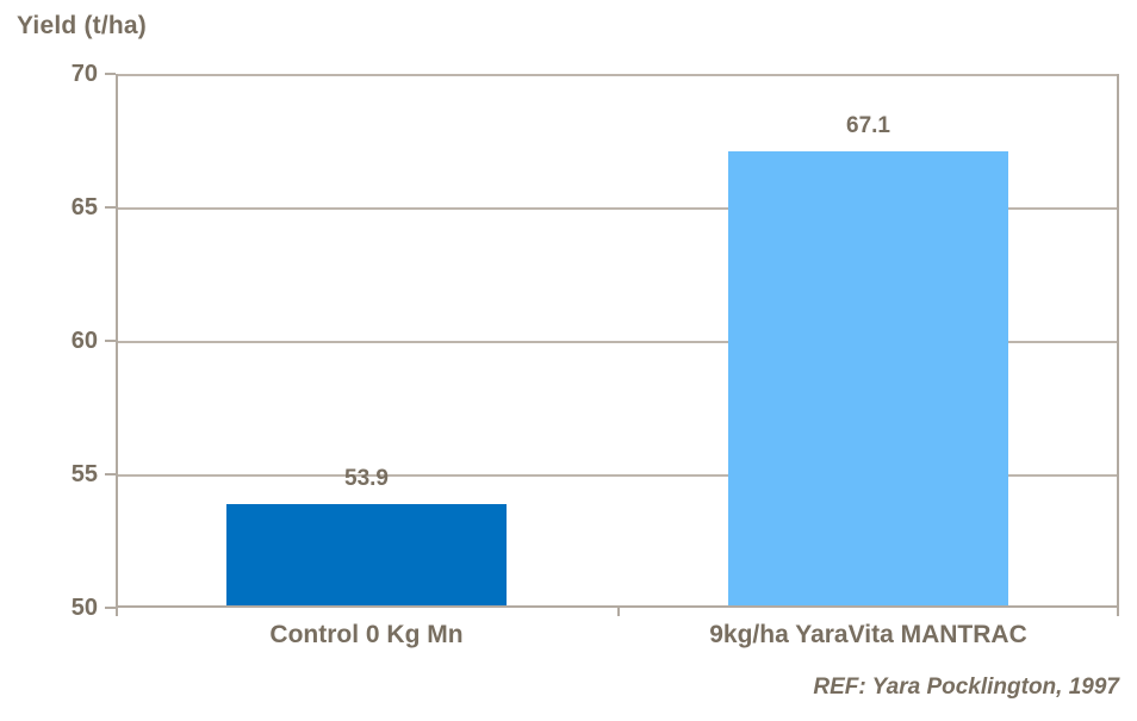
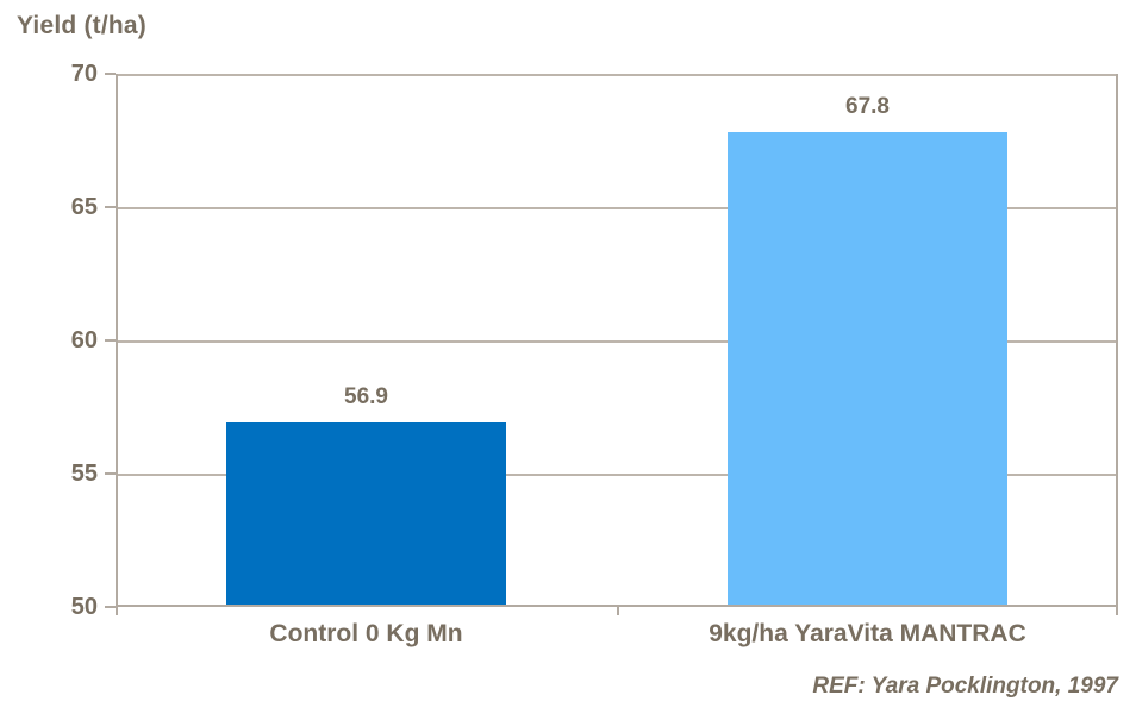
Control 0 Kg Mn: 53.9 -> 56.9
9kg/ha YaraVita MANTRAC: 67.1 -> 67.8
